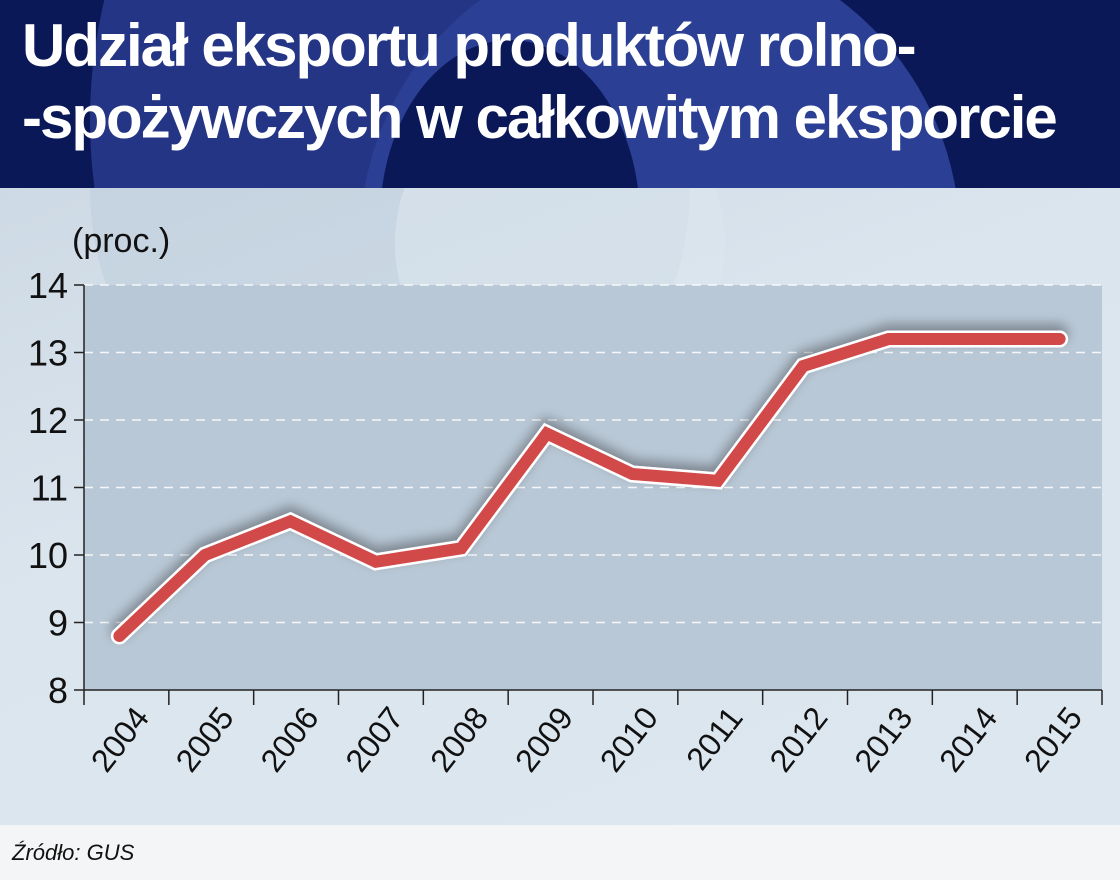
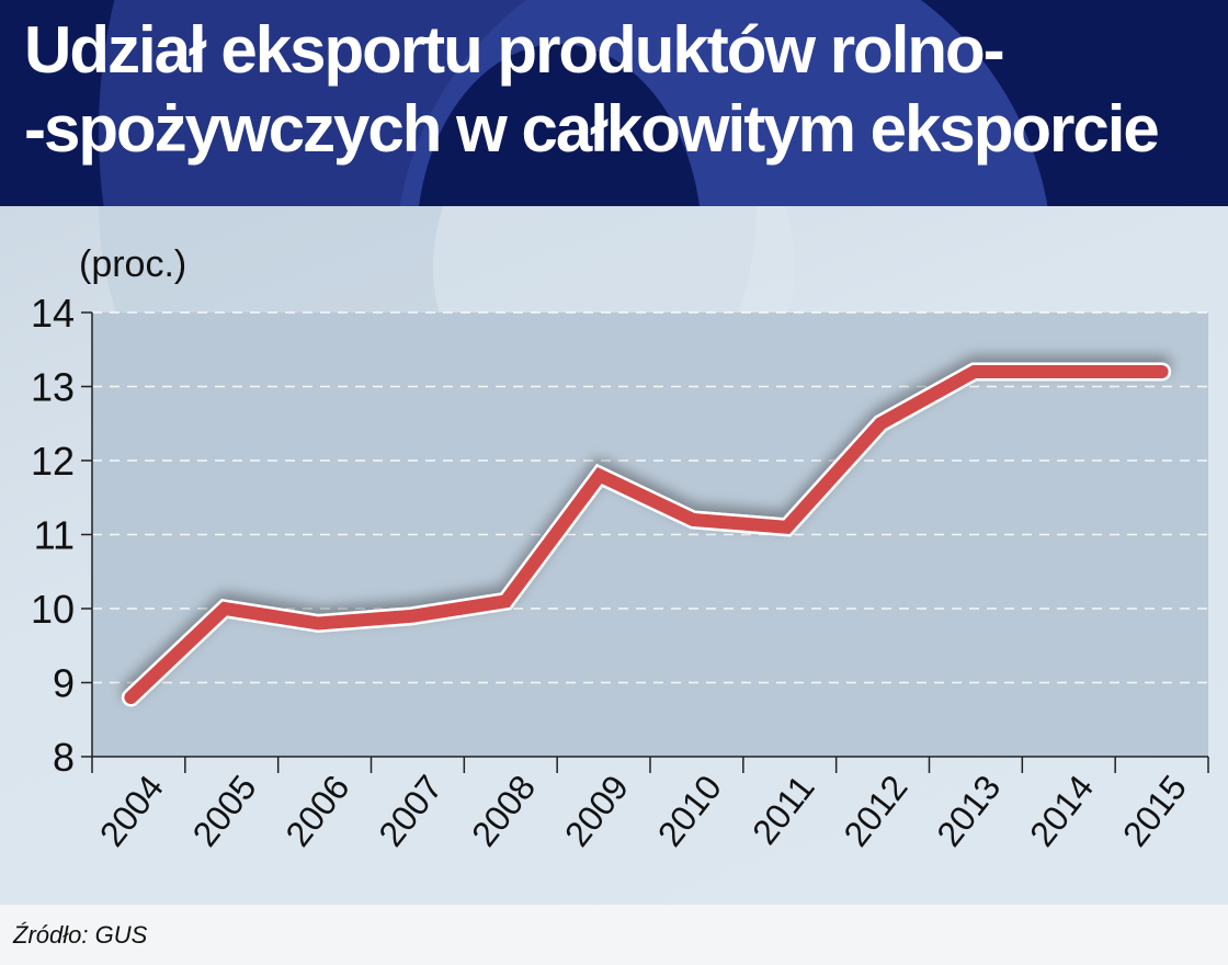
2006: 10.5 -> 9.8
2012: 12.8 -> 12.5
